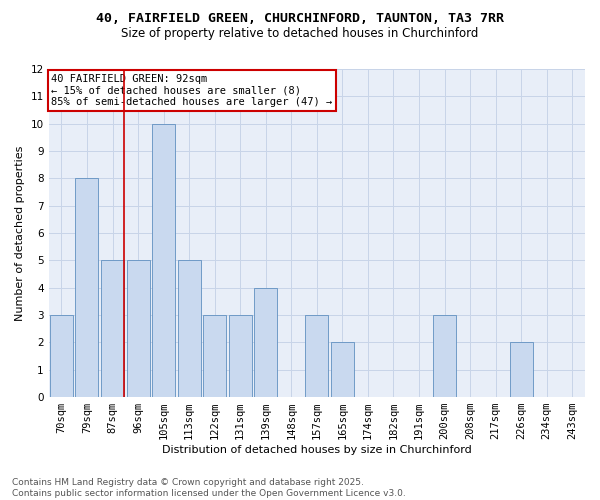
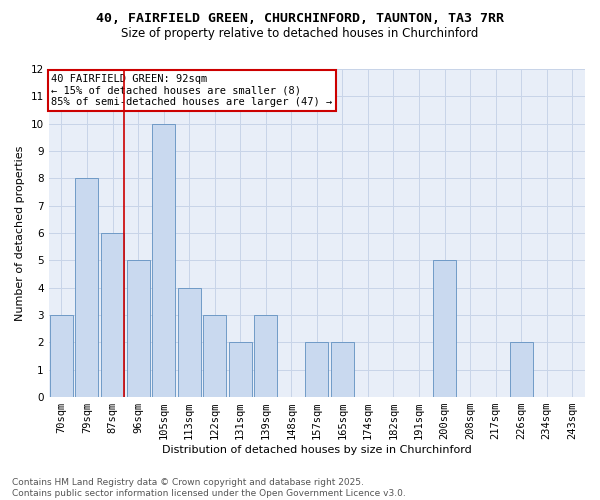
87sqm: 5 -> 6
113sqm: 5 -> 4
131sqm: 3 -> 2
139sqm: 4 -> 3
157sqm: 3 -> 2
200sqm: 3 -> 5
